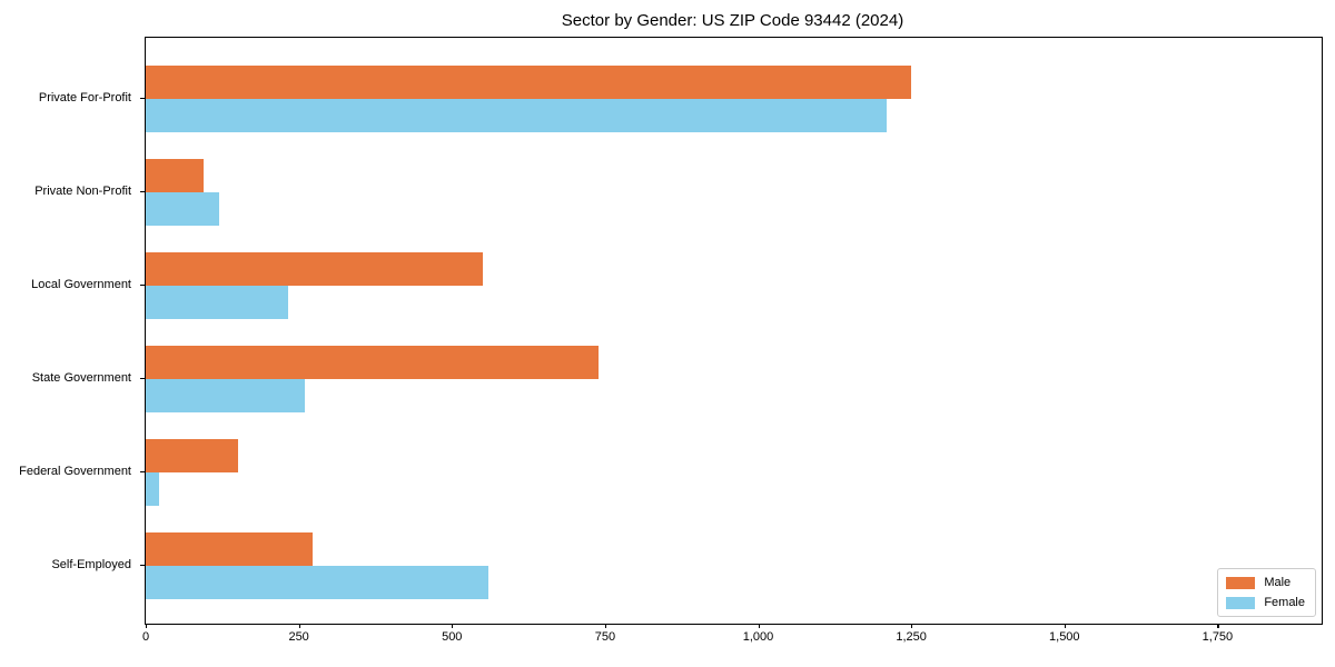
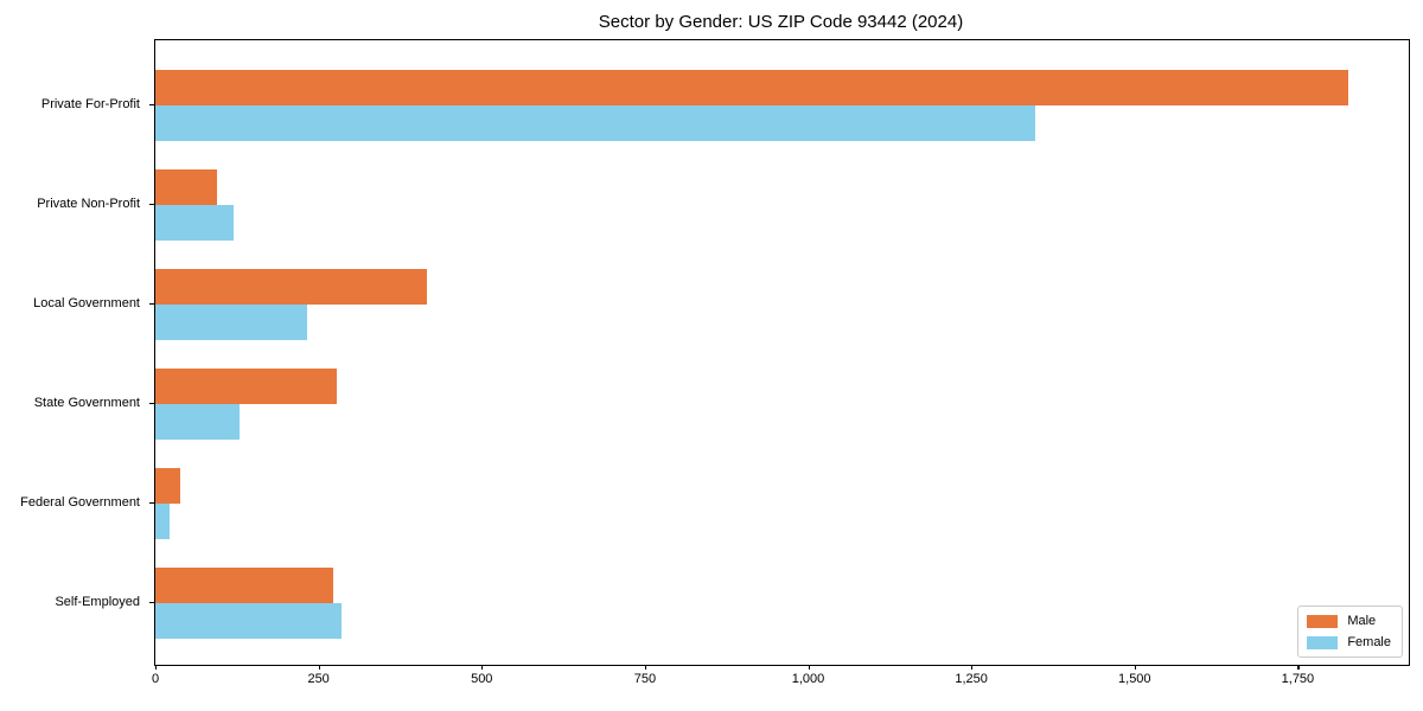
Male/Private For-Profit: 1250 -> 1830
Female/Private For-Profit: 1210 -> 1350
Male/Local Government: 550 -> 420
Male/State Government: 740 -> 280
Female/State Government: 260 -> 130
Male/Federal Government: 150 -> 40
Female/Self-Employed: 560 -> 280
